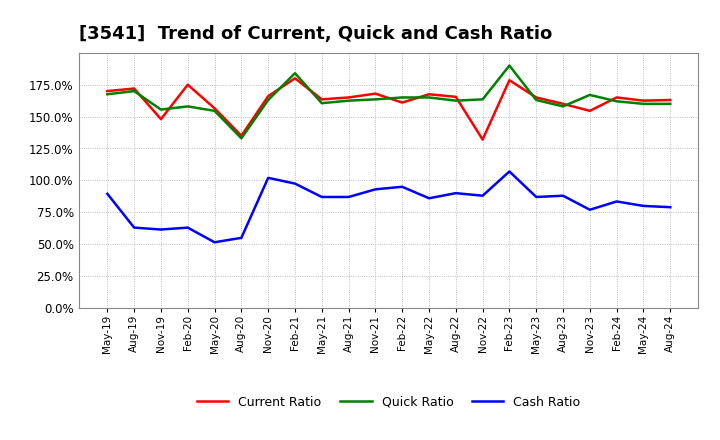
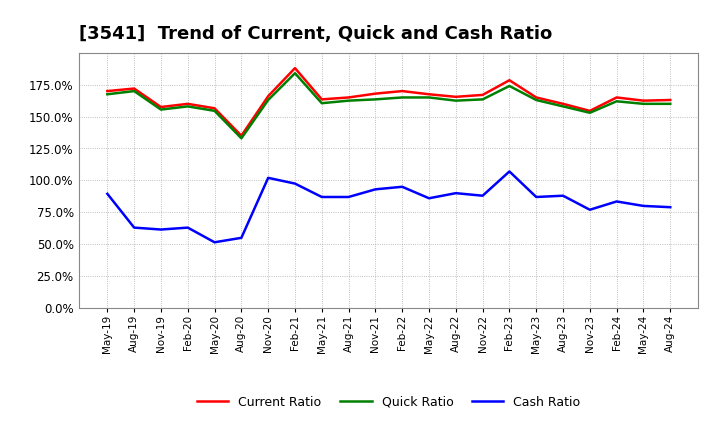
Current Ratio/Nov-19: 148% -> 157%
Current Ratio/Feb-20: 175% -> 160%
Current Ratio/Feb-21: 180% -> 188%
Current Ratio/Feb-22: 161% -> 170%
Current Ratio/Nov-22: 132% -> 167%
Quick Ratio/Feb-23: 190% -> 174%
Quick Ratio/Nov-23: 167% -> 153%
